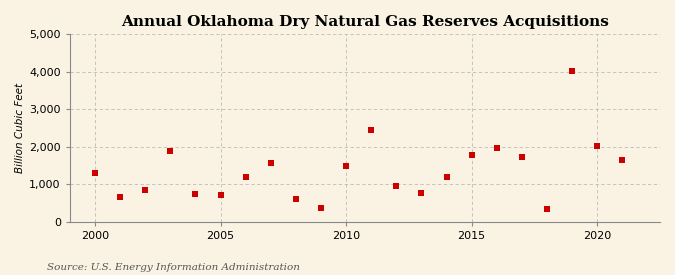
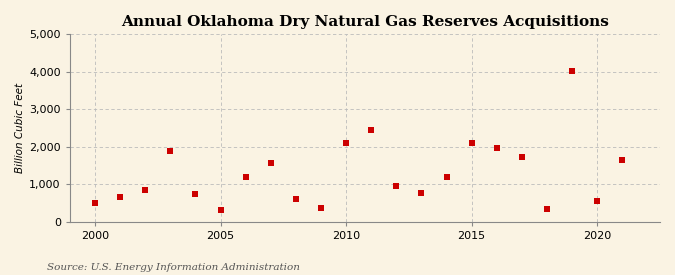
2000: 1,300 -> 500
2005: 720 -> 300
2010: 1,490 -> 2,100
2015: 1,780 -> 2,100
2020: 2,030 -> 550
